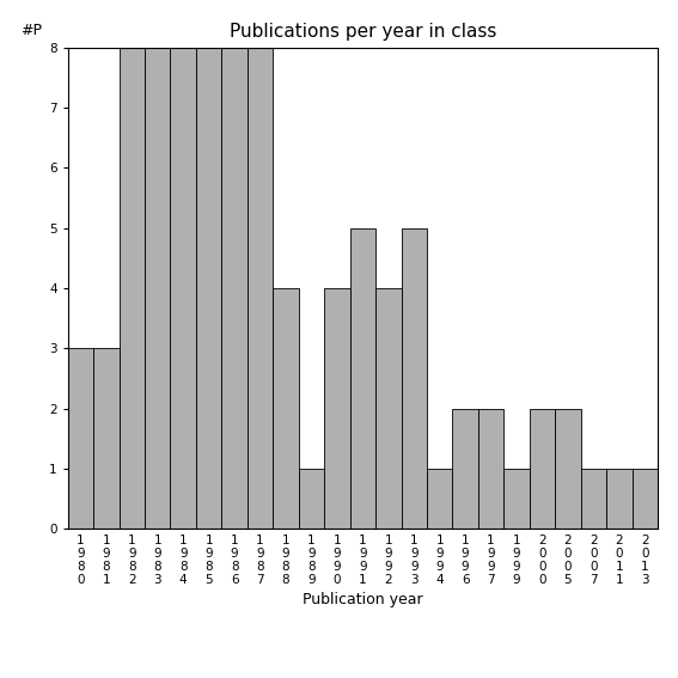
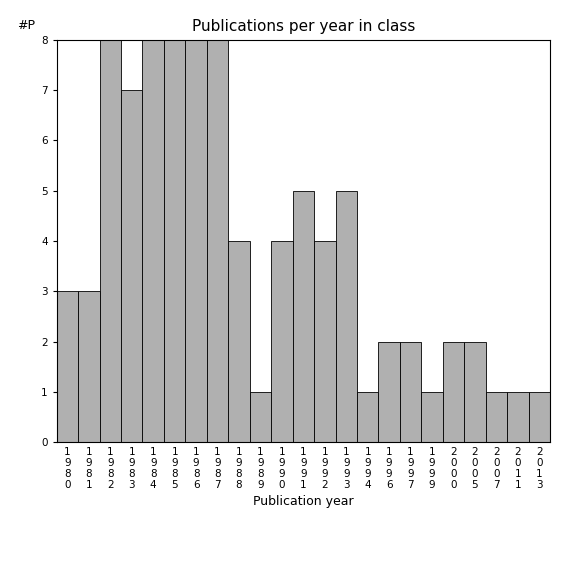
1 9 8 3: 8 -> 7
